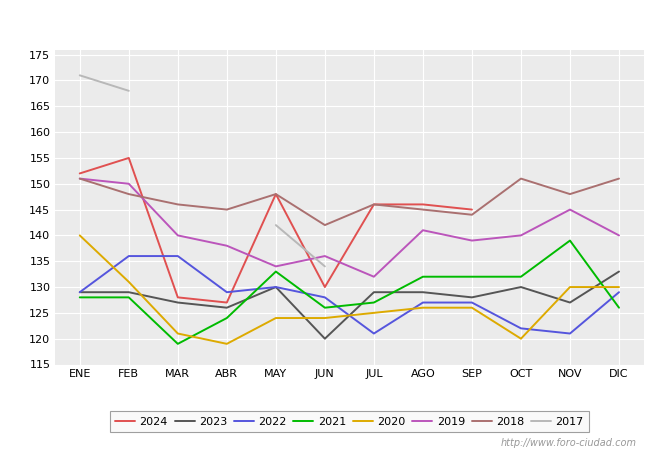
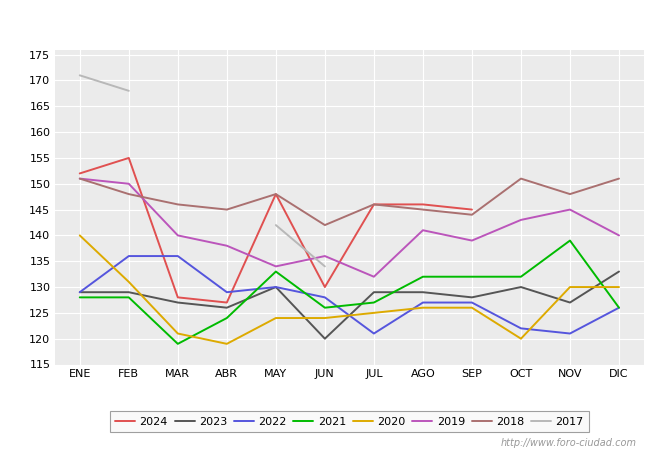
2019/OCT: 140 -> 143
2022/DIC: 129 -> 126
